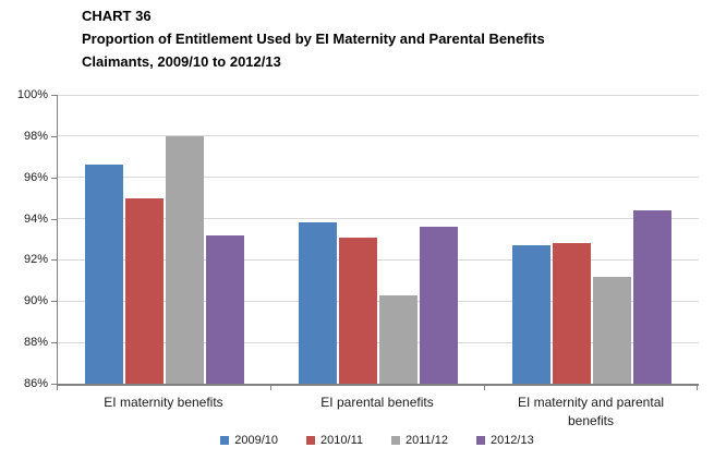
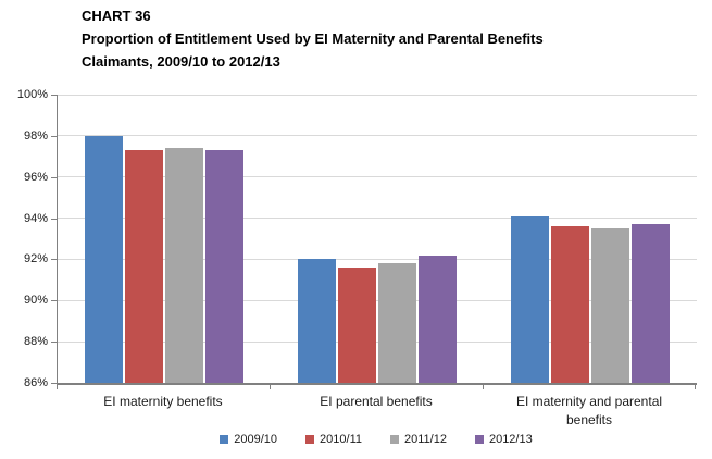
2009/10/EI maternity benefits: 96.6% -> 98.0%
2010/11/EI maternity benefits: 95.0% -> 97.3%
2011/12/EI maternity benefits: 98.0% -> 97.4%
2012/13/EI maternity benefits: 93.2% -> 97.3%
2009/10/EI parental benefits: 93.8% -> 92.0%
2010/11/EI parental benefits: 93.1% -> 91.6%
2011/12/EI parental benefits: 90.3% -> 91.8%
2012/13/EI parental benefits: 93.6% -> 92.2%
2009/10/EI maternity and parental benefits: 92.7% -> 94.1%
2010/11/EI maternity and parental benefits: 92.8% -> 93.6%
2011/12/EI maternity and parental benefits: 91.2% -> 93.5%
2012/13/EI maternity and parental benefits: 94.4% -> 93.7%
